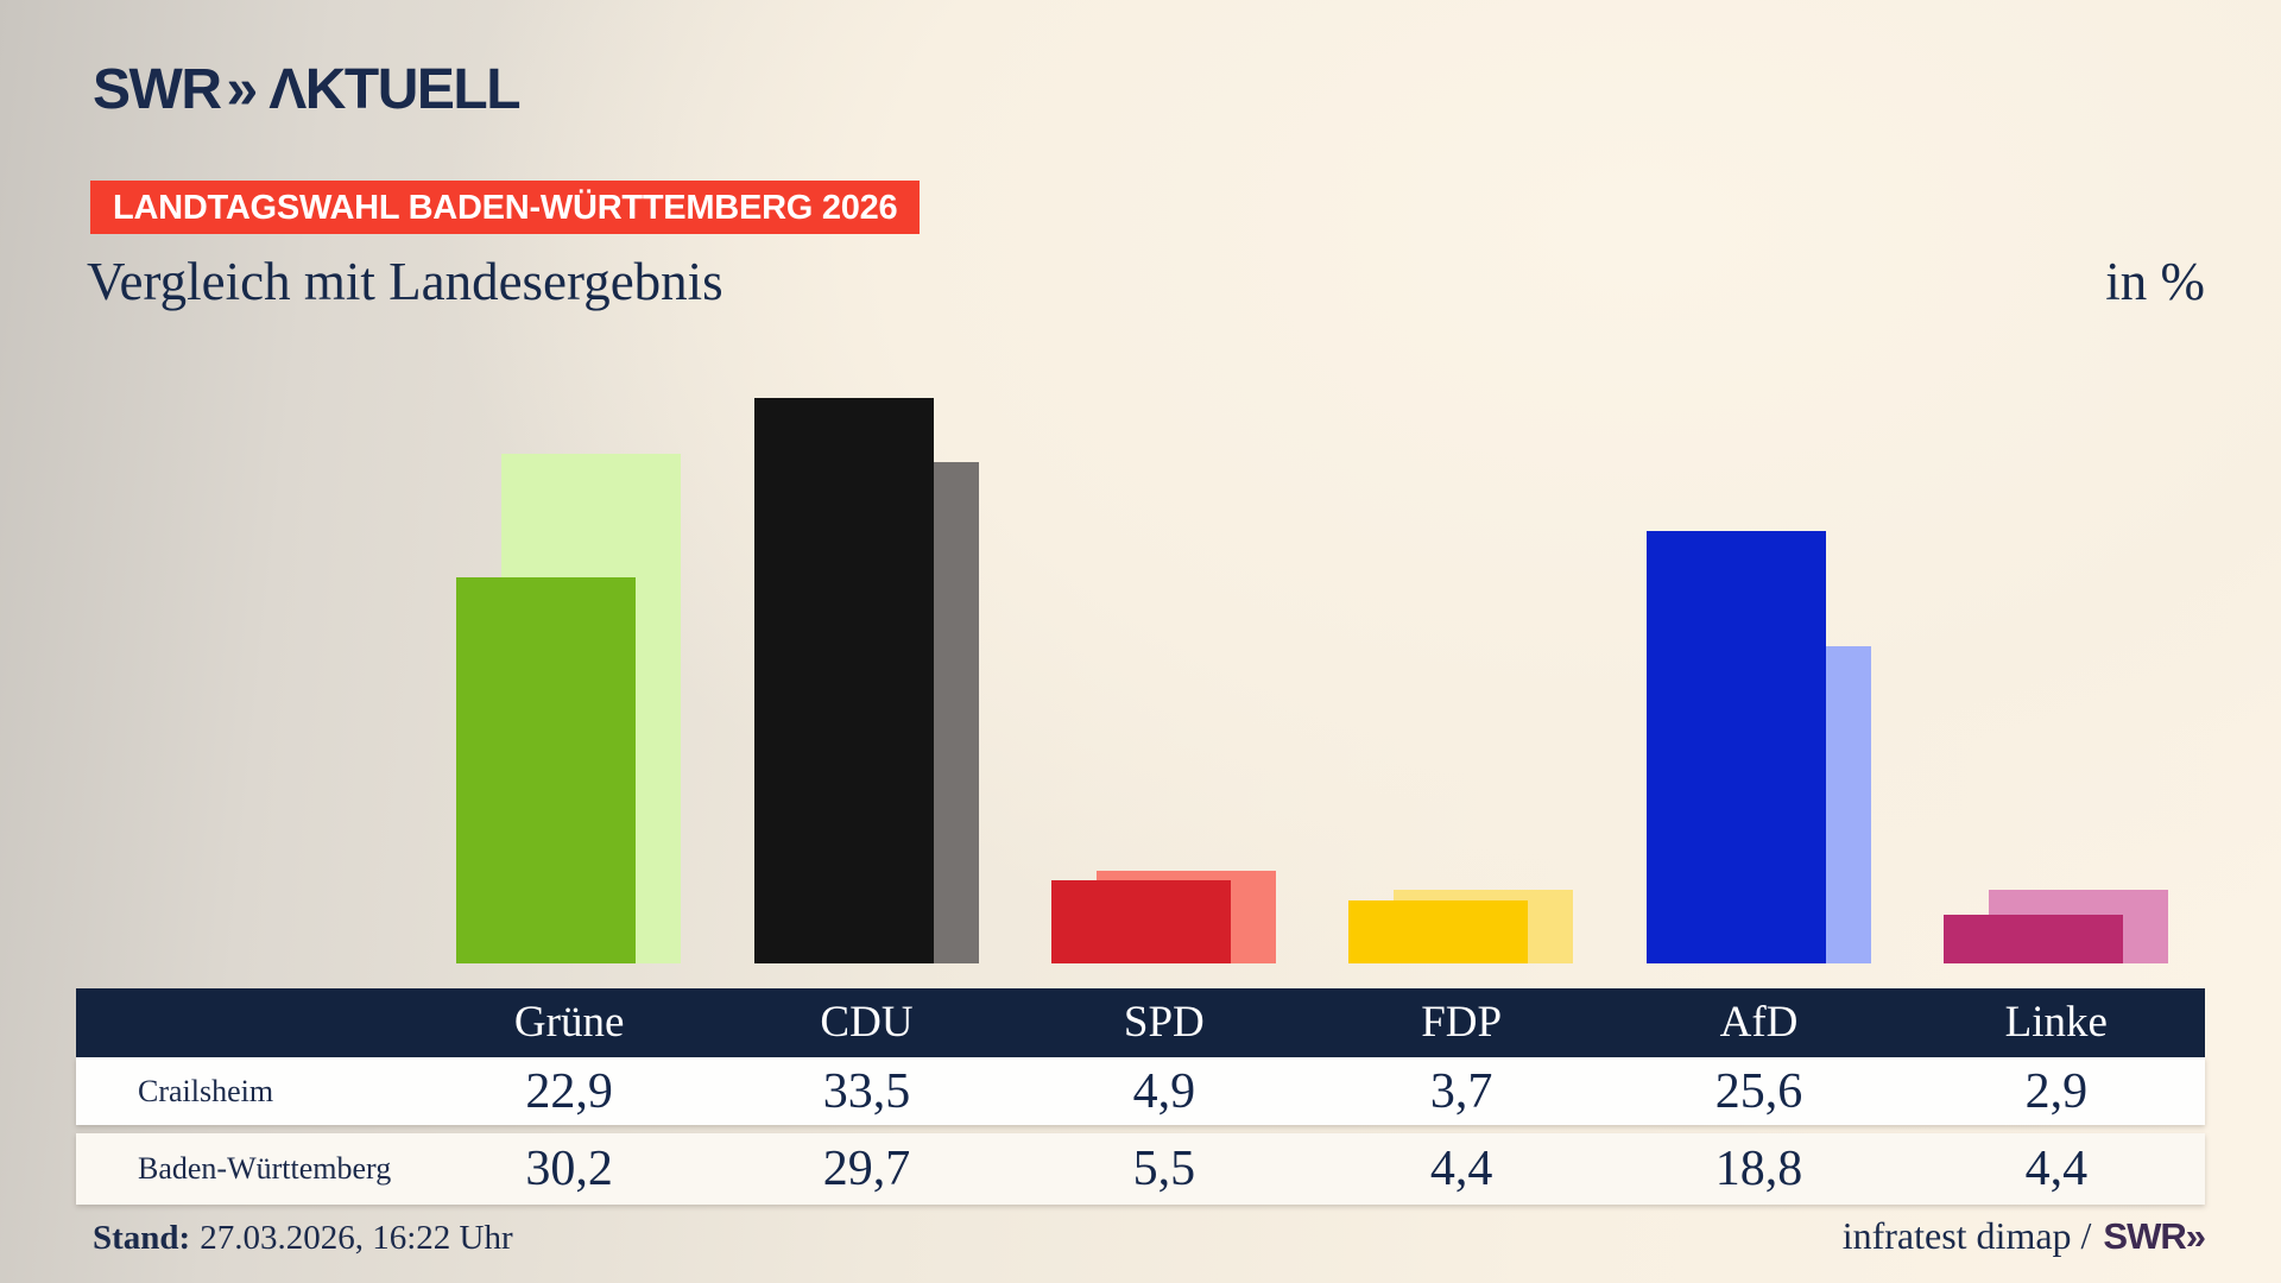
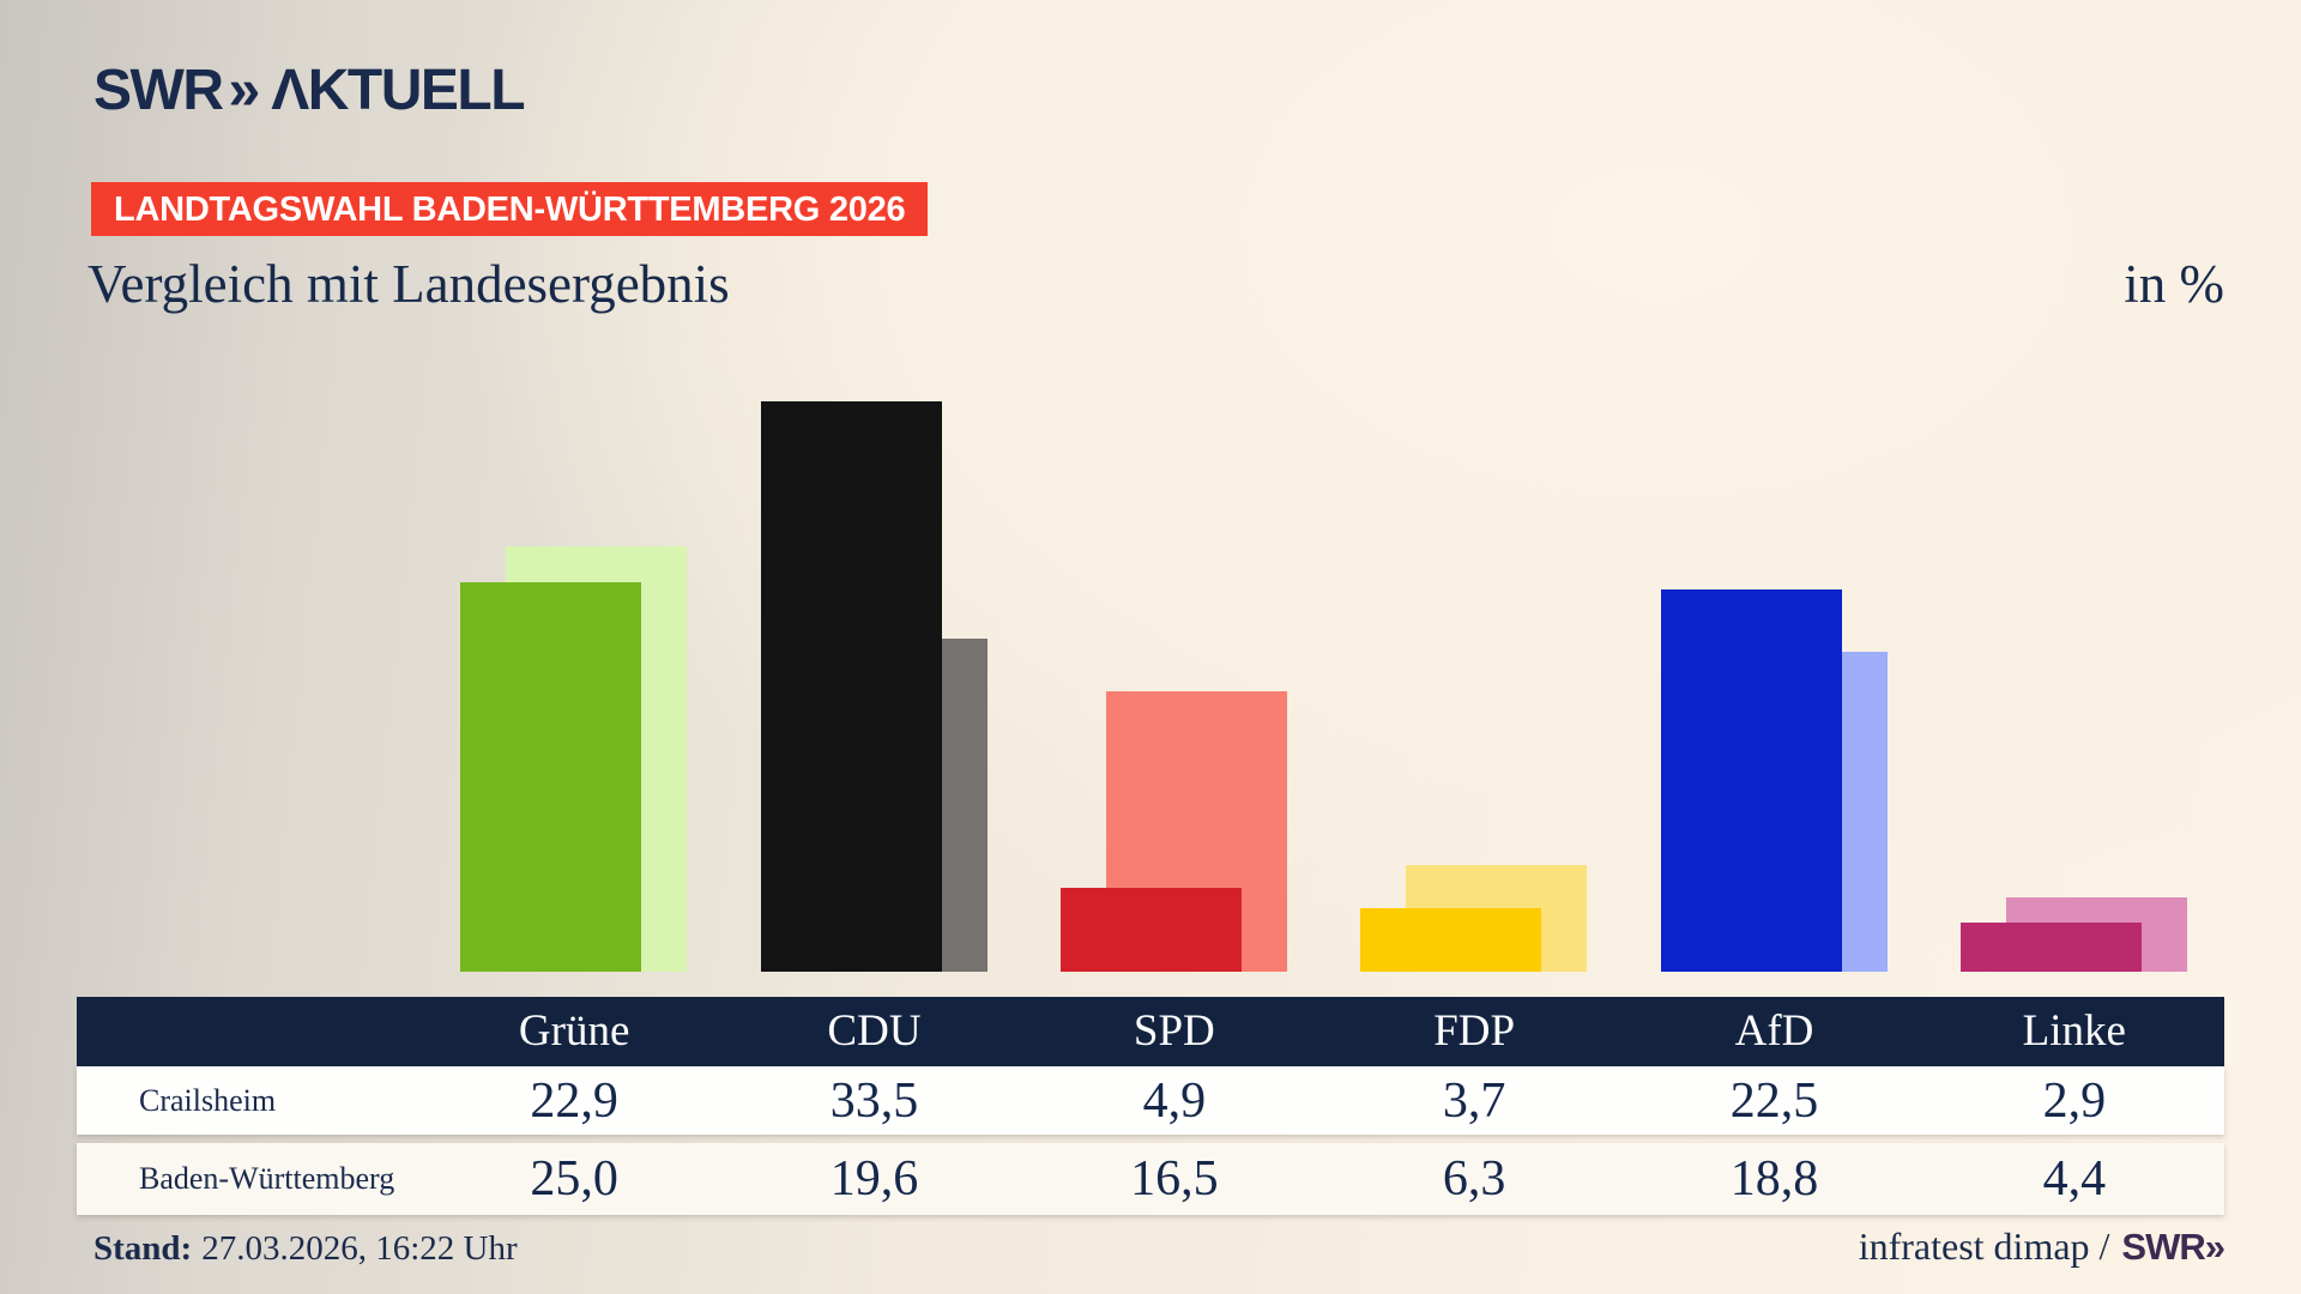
Baden-Württemberg/Grüne: 30,2 -> 25,0
Baden-Württemberg/CDU: 29,7 -> 19,6
Baden-Württemberg/SPD: 5,5 -> 16,5
Baden-Württemberg/FDP: 4,4 -> 6,3
Crailsheim/AfD: 25,6 -> 22,5
